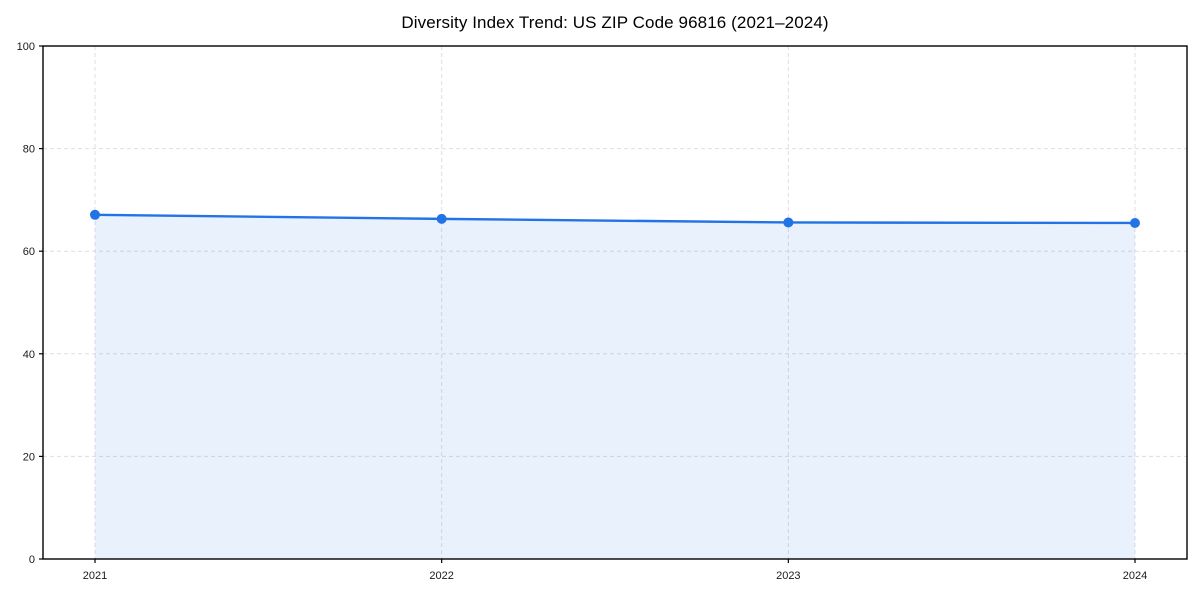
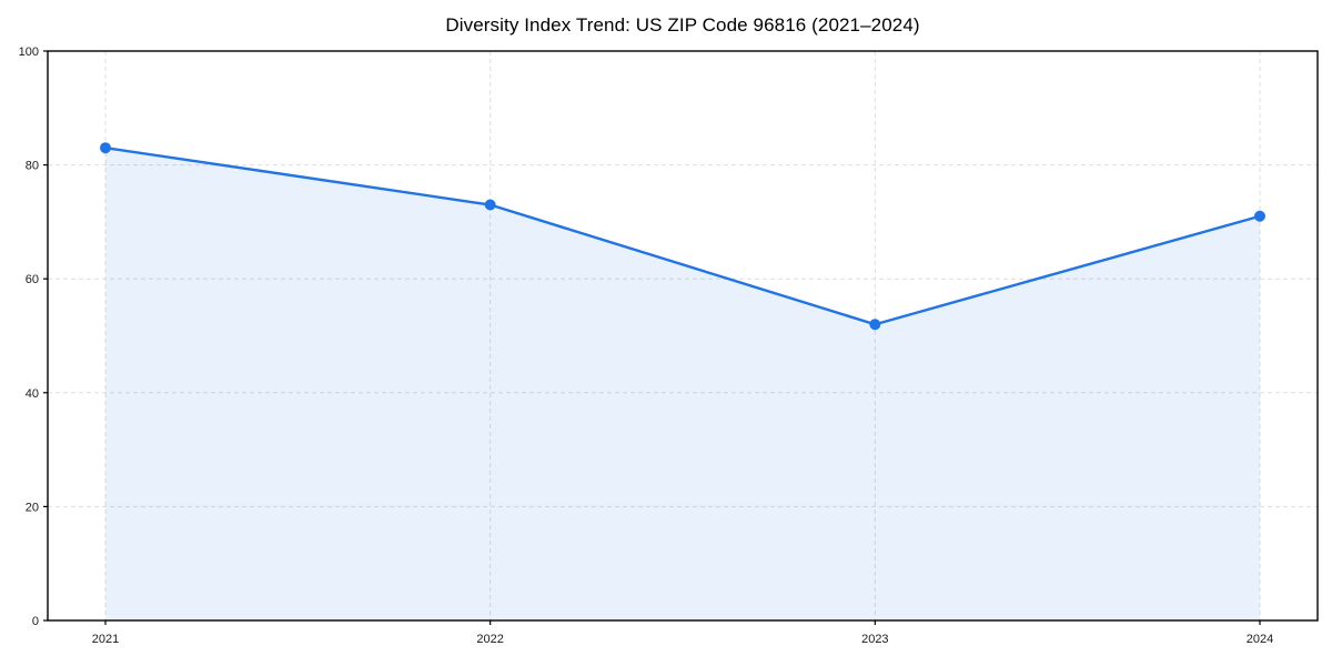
2021: 67 -> 83
2022: 66 -> 73
2023: 66 -> 52
2024: 66 -> 71
